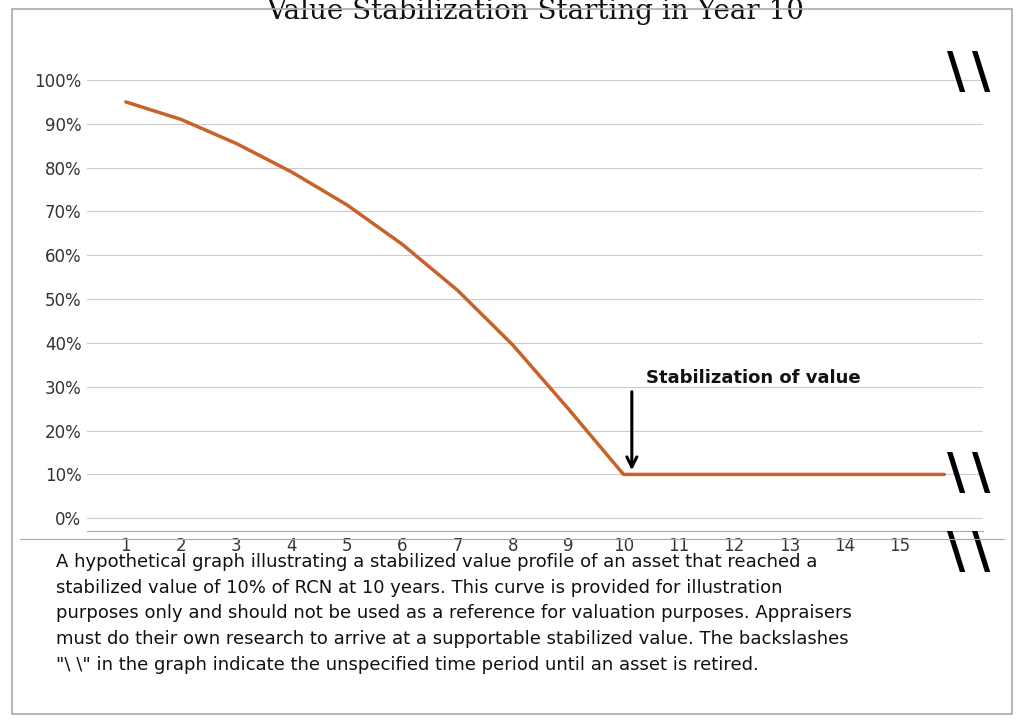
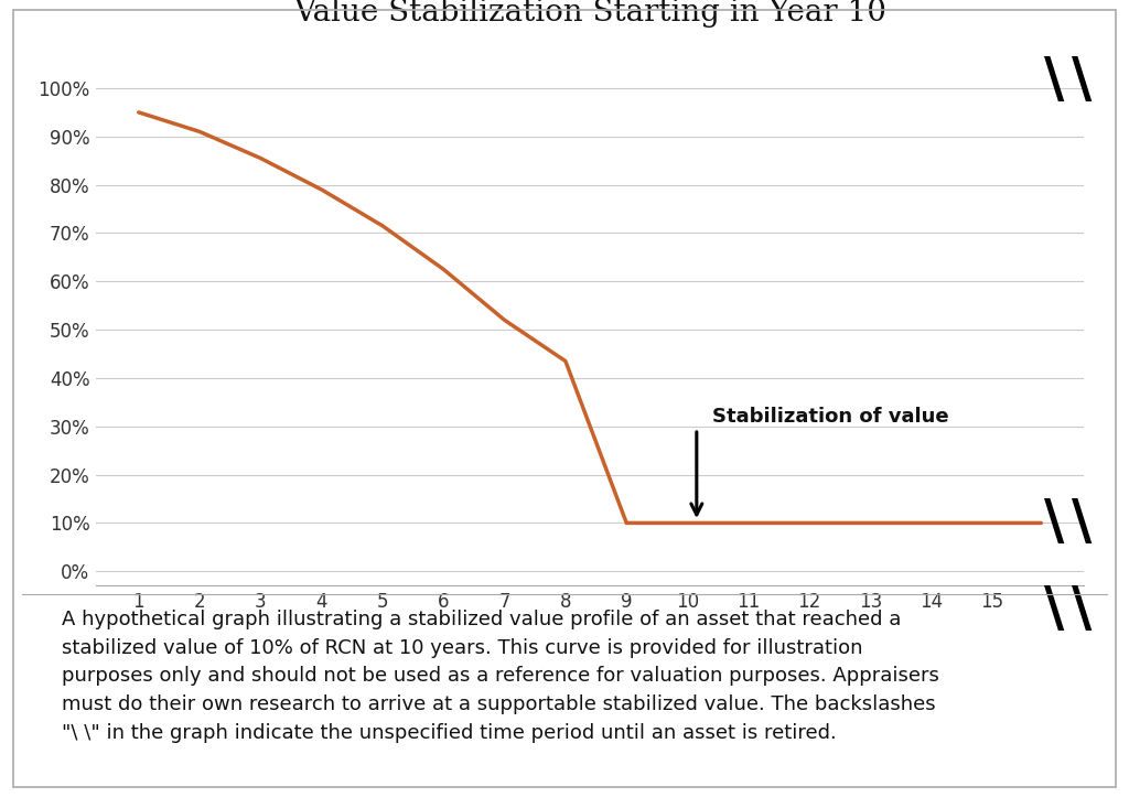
8: 39.5% -> 43.5%
9: 25.0% -> 10.0%
